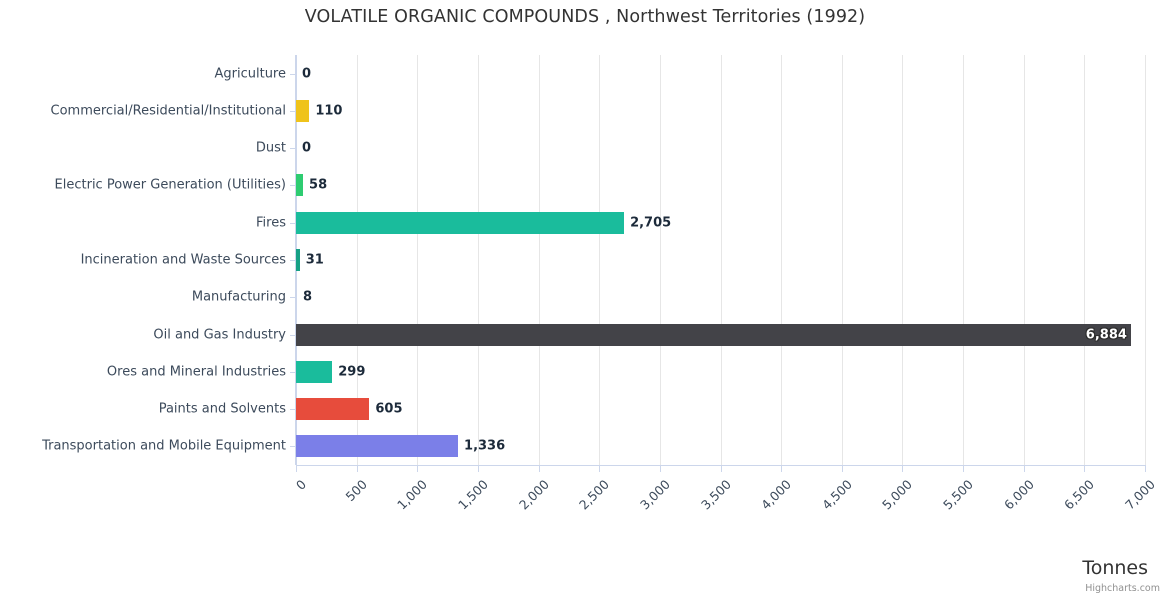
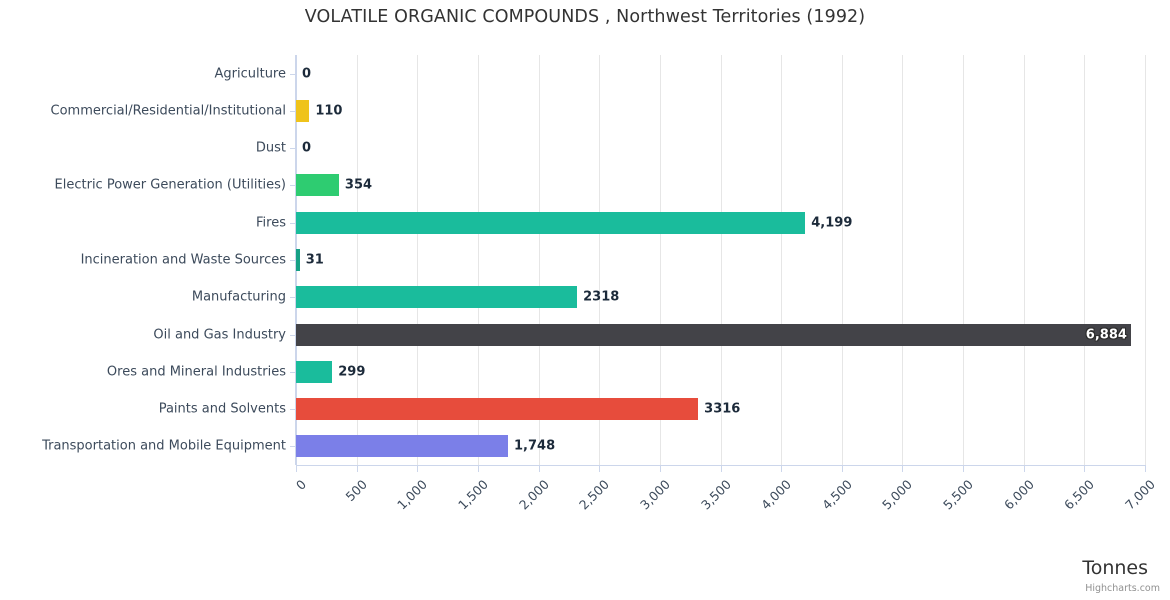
Electric Power Generation (Utilities): 58 -> 354
Fires: 2,705 -> 4,199
Manufacturing: 8 -> 2318
Paints and Solvents: 605 -> 3316
Transportation and Mobile Equipment: 1,336 -> 1,748
